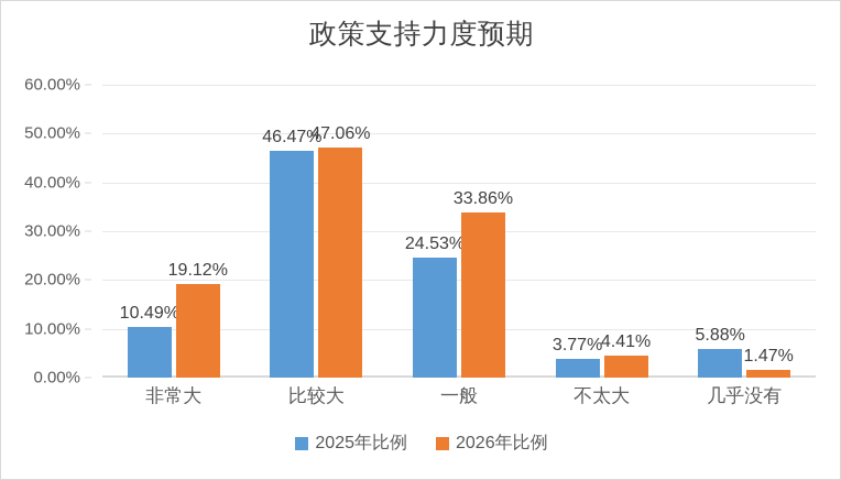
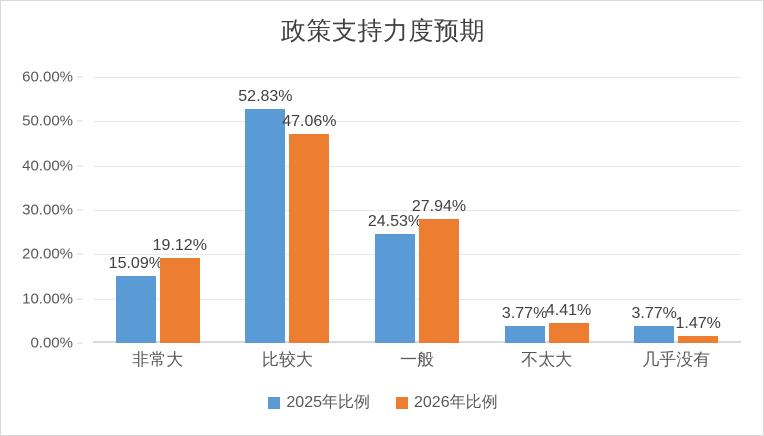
2025年比例/非常大: 10.49% -> 15.09%
2025年比例/比较大: 46.47% -> 52.83%
2026年比例/一般: 33.86% -> 27.94%
2025年比例/几乎没有: 5.88% -> 3.77%
